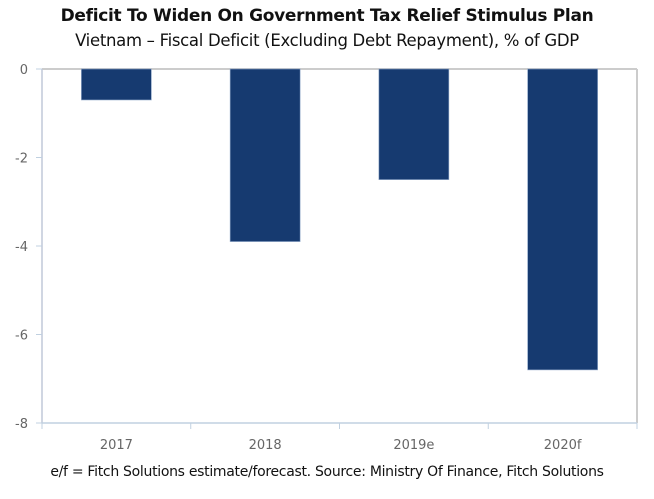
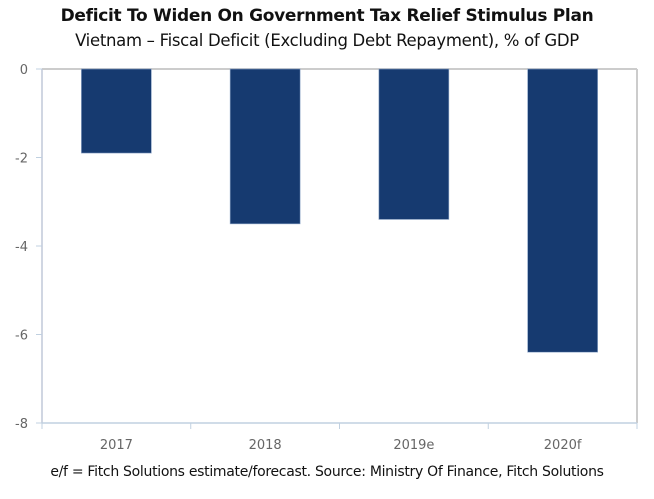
2017: -0.7 -> -1.9
2018: -3.9 -> -3.5
2019e: -2.5 -> -3.4
2020f: -6.8 -> -6.4
